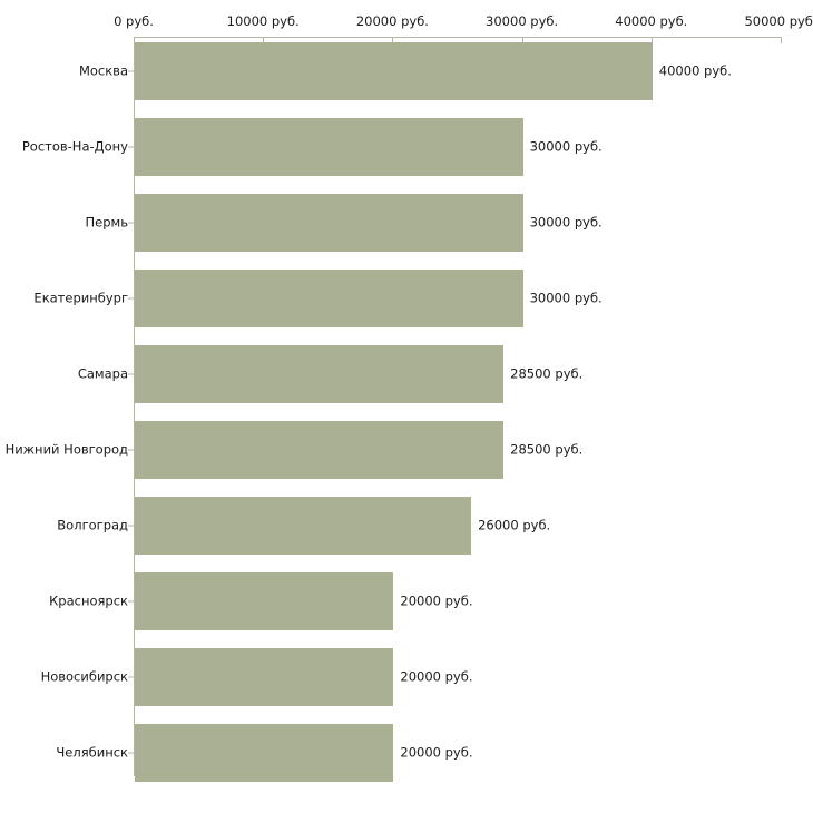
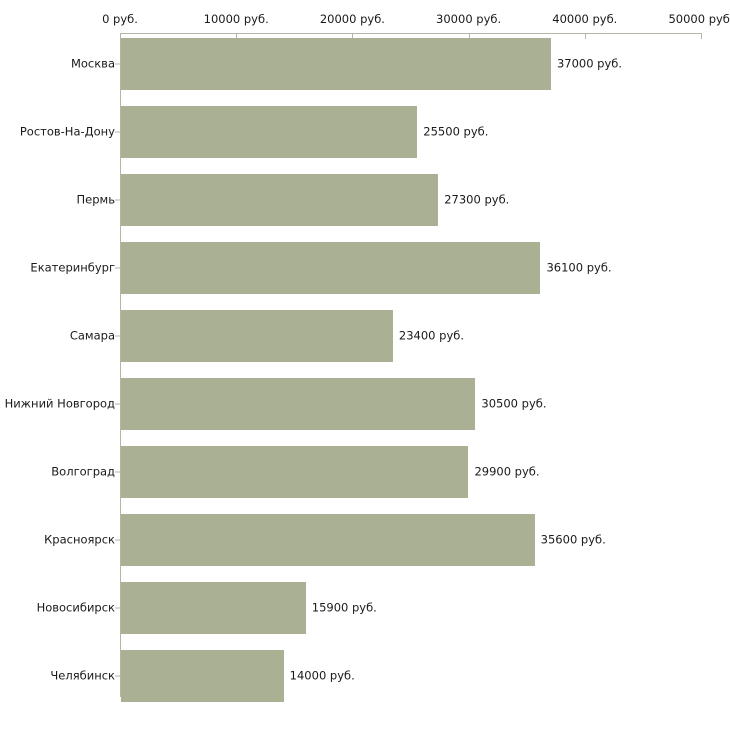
Москва: 40000 -> 37000
Ростов-На-Дону: 30000 -> 25500
Пермь: 30000 -> 27300
Екатеринбург: 30000 -> 36100
Самара: 28500 -> 23400
Нижний Новгород: 28500 -> 30500
Волгоград: 26000 -> 29900
Красноярск: 20000 -> 35600
Новосибирск: 20000 -> 15900
Челябинск: 20000 -> 14000
